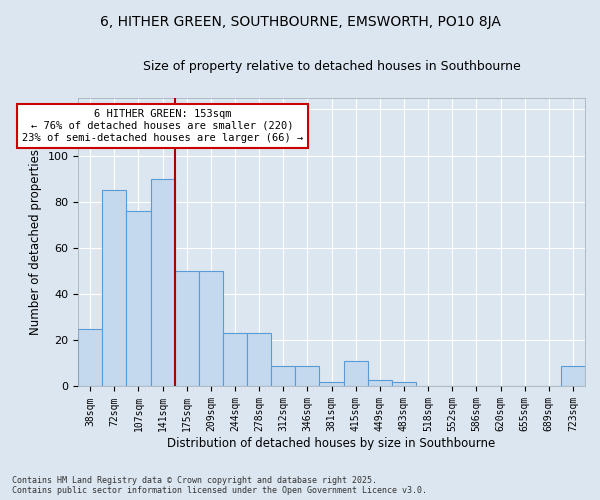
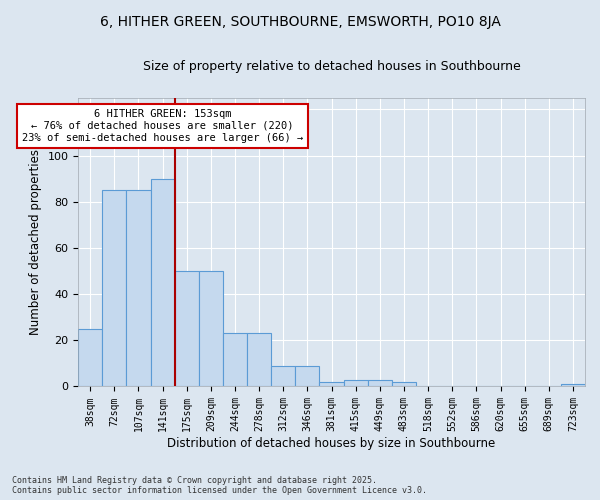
107sqm: 76 -> 85
415sqm: 11 -> 3
723sqm: 9 -> 1
